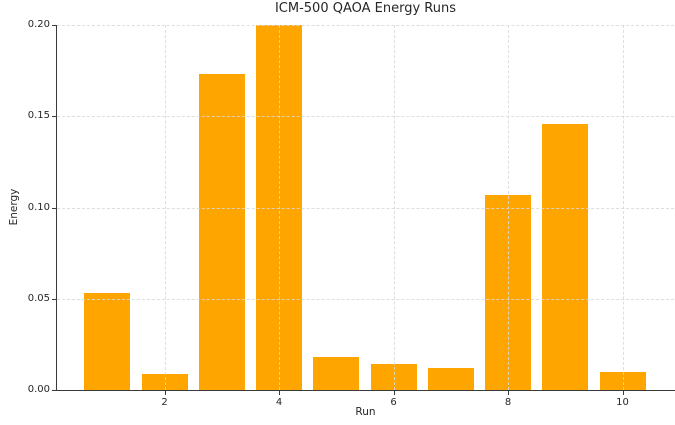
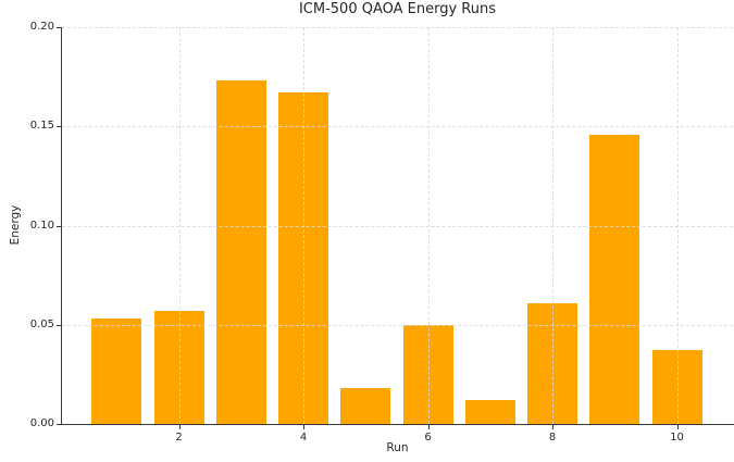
2: 0.009 -> 0.057
4: 0.200 -> 0.167
6: 0.014 -> 0.050
8: 0.107 -> 0.061
10: 0.010 -> 0.037
